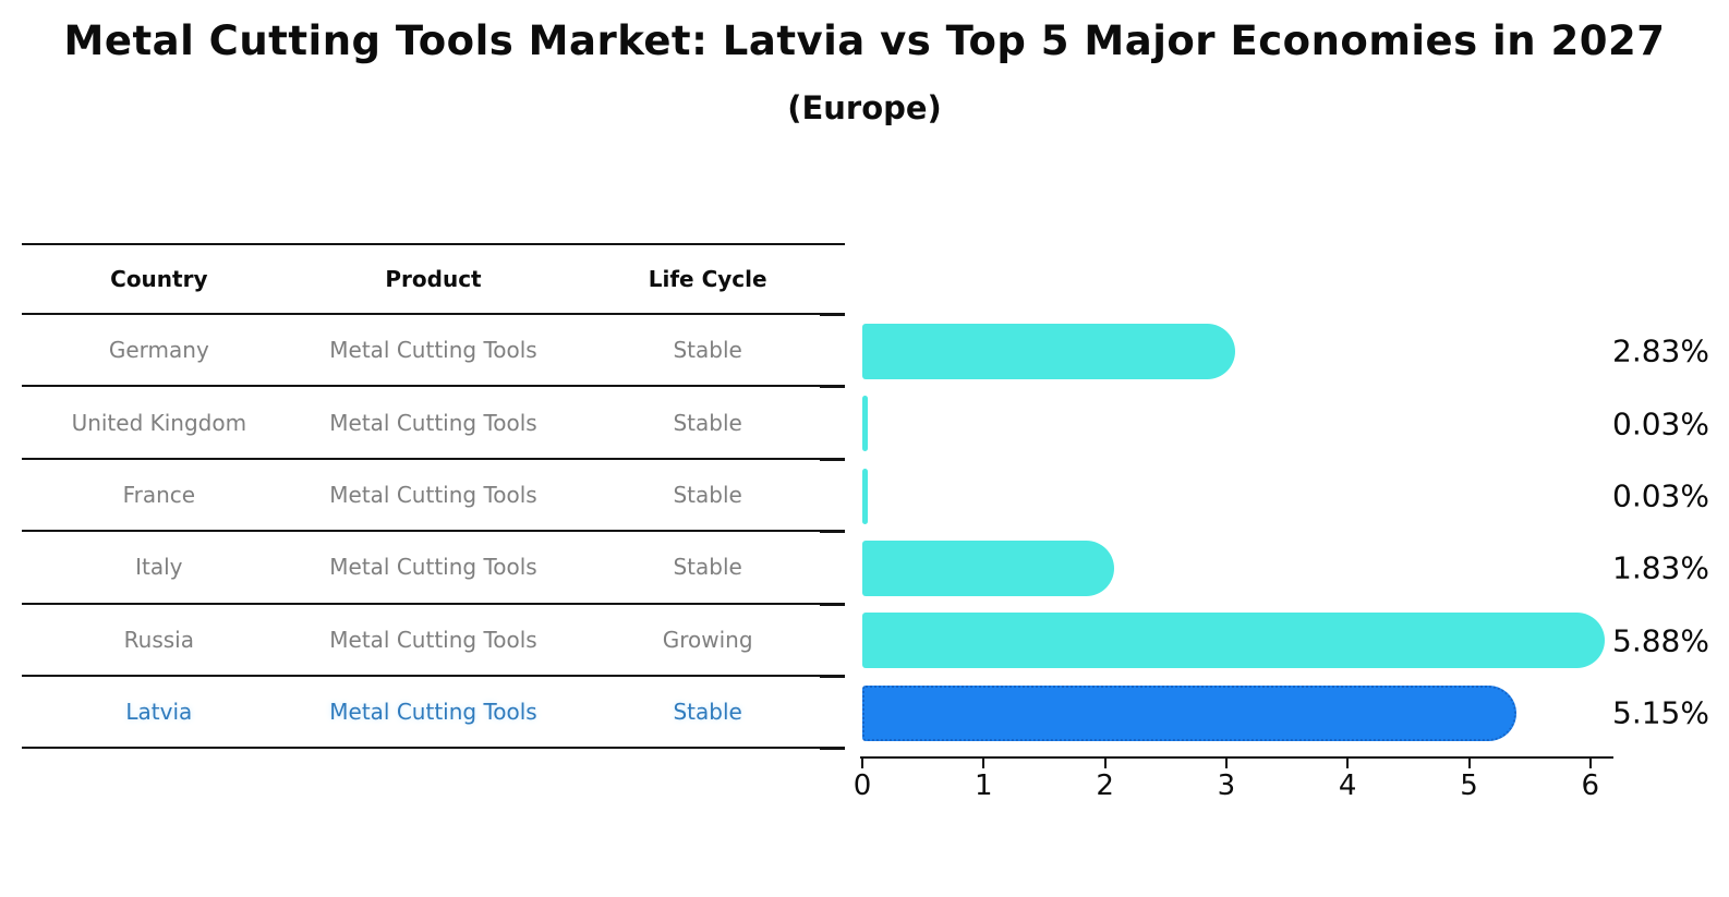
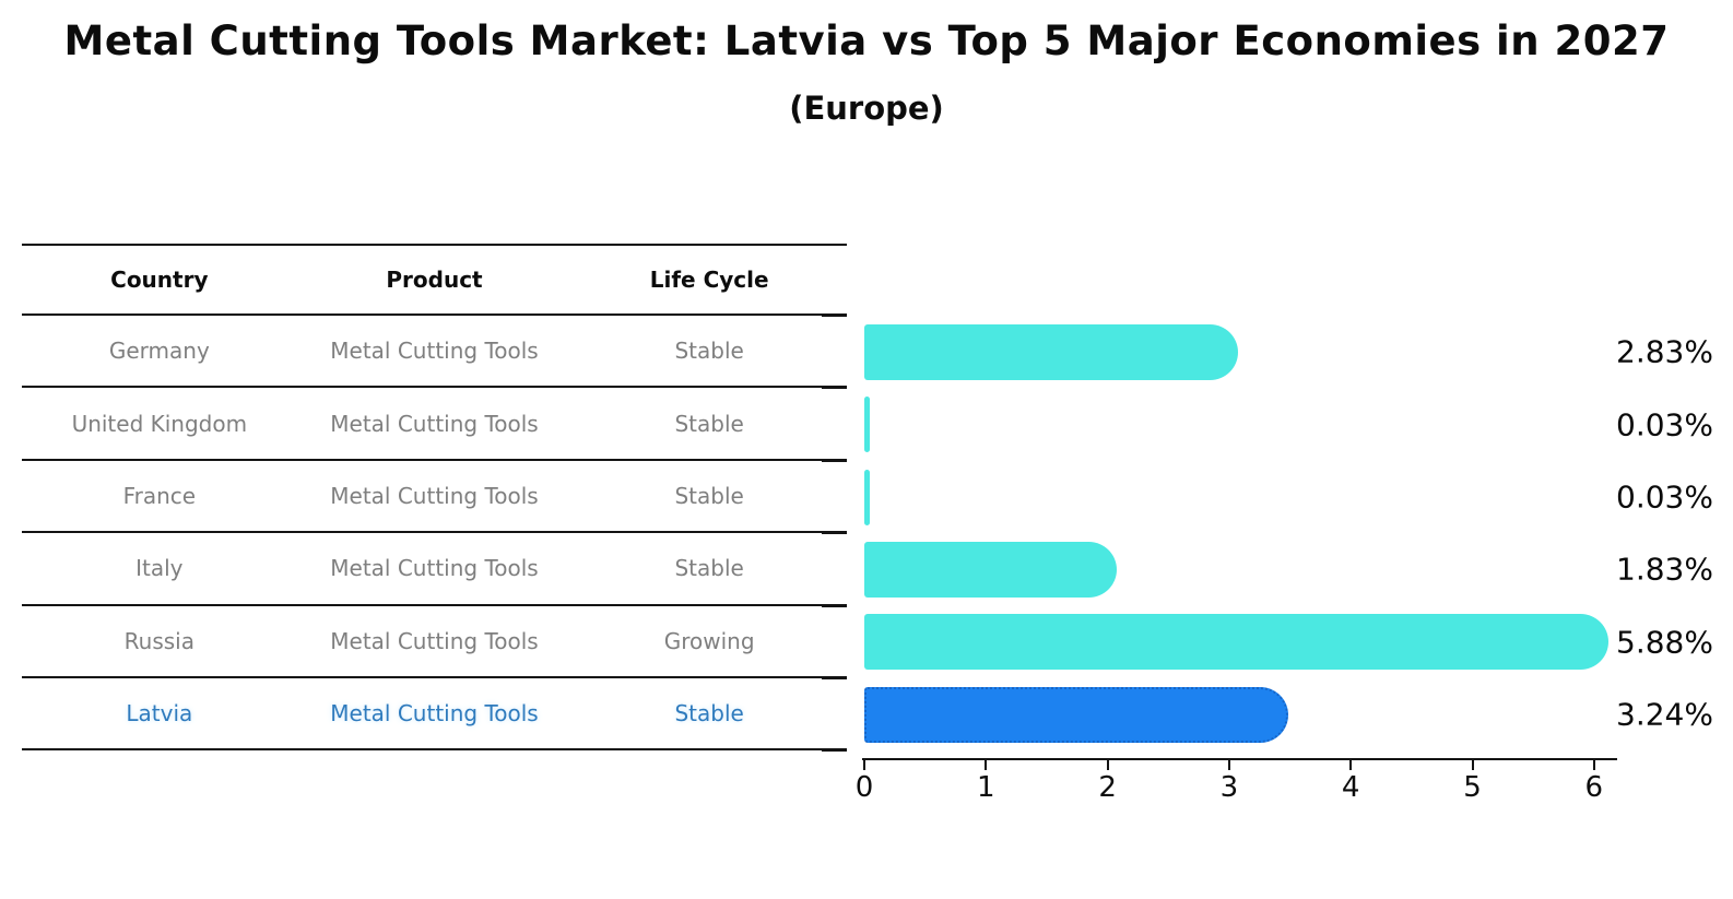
Latvia: 5.15% -> 3.24%
